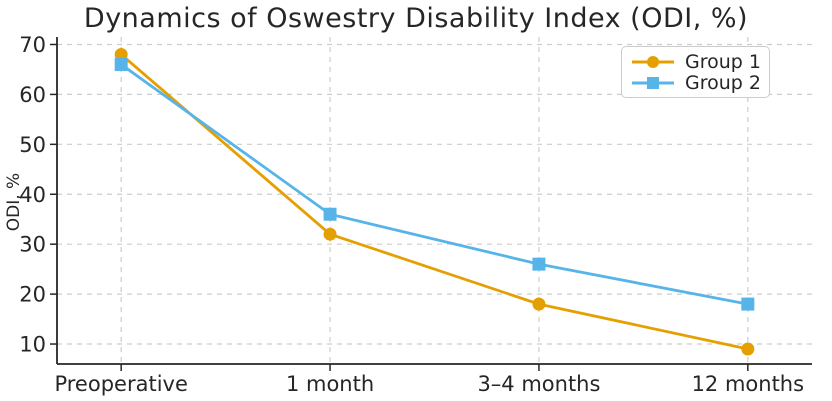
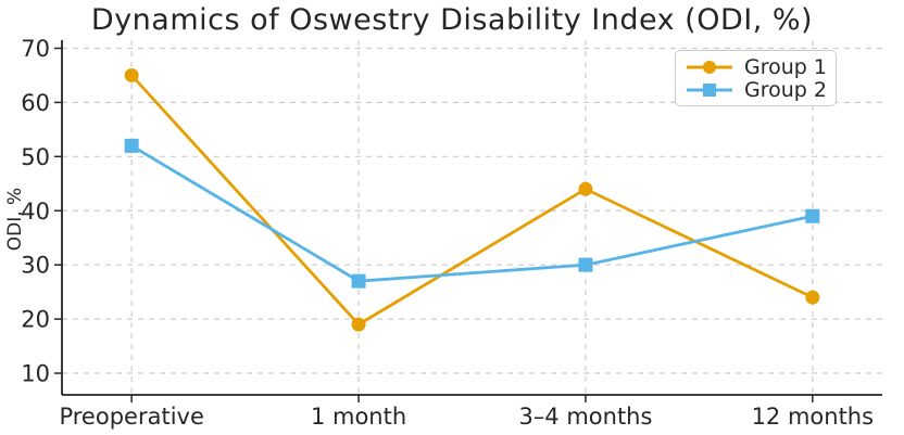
Group 1/Preoperative: 68 -> 65
Group 2/Preoperative: 66 -> 52
Group 1/1 month: 32 -> 19
Group 2/1 month: 36 -> 27
Group 1/3–4 months: 18 -> 44
Group 2/3–4 months: 26 -> 30
Group 1/12 months: 9 -> 24
Group 2/12 months: 18 -> 39
